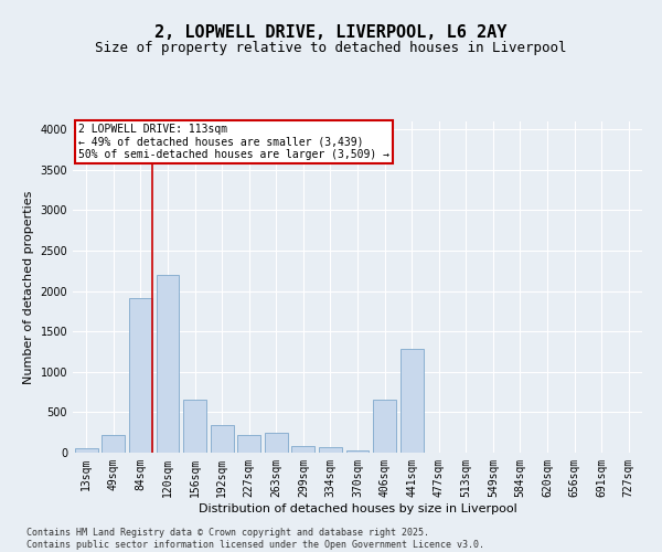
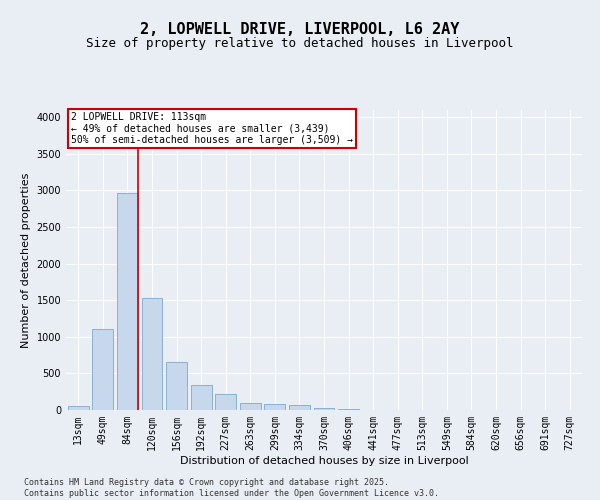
49sqm: 220 -> 1110
84sqm: 1920 -> 2970
120sqm: 2200 -> 1530
263sqm: 240 -> 90
406sqm: 660 -> 20
441sqm: 1280 -> 0
